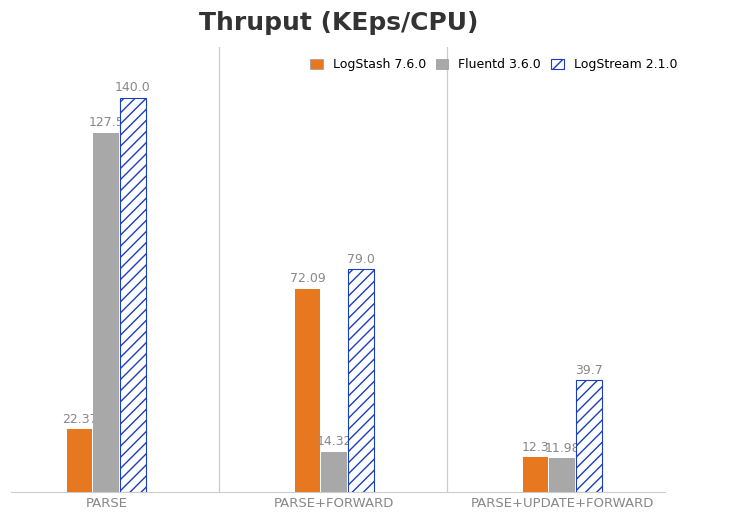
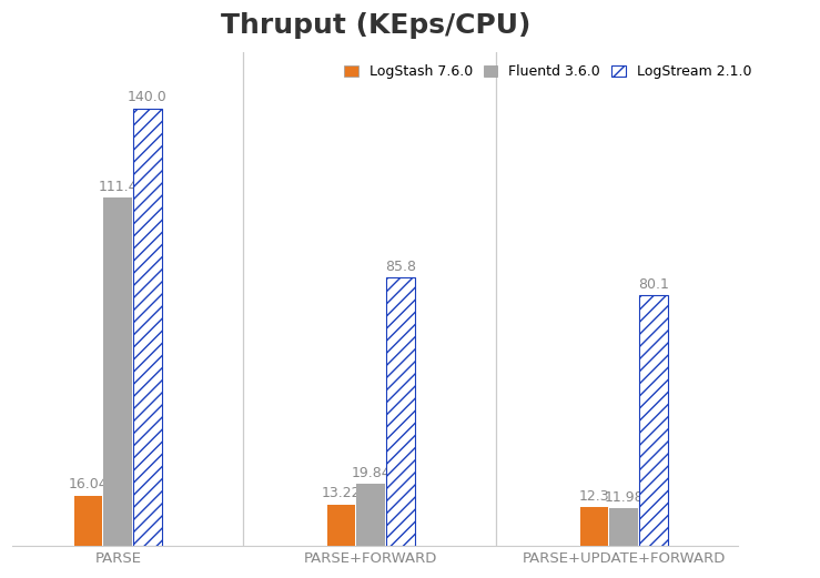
LogStash 7.6.0/PARSE: 22.37 -> 16.04
Fluentd 3.6.0/PARSE: 127.5 -> 111.4
LogStash 7.6.0/PARSE+FORWARD: 72.09 -> 13.22
Fluentd 3.6.0/PARSE+FORWARD: 14.32 -> 19.84
LogStream 2.1.0/PARSE+FORWARD: 79.0 -> 85.8
LogStream 2.1.0/PARSE+UPDATE+FORWARD: 39.7 -> 80.1
